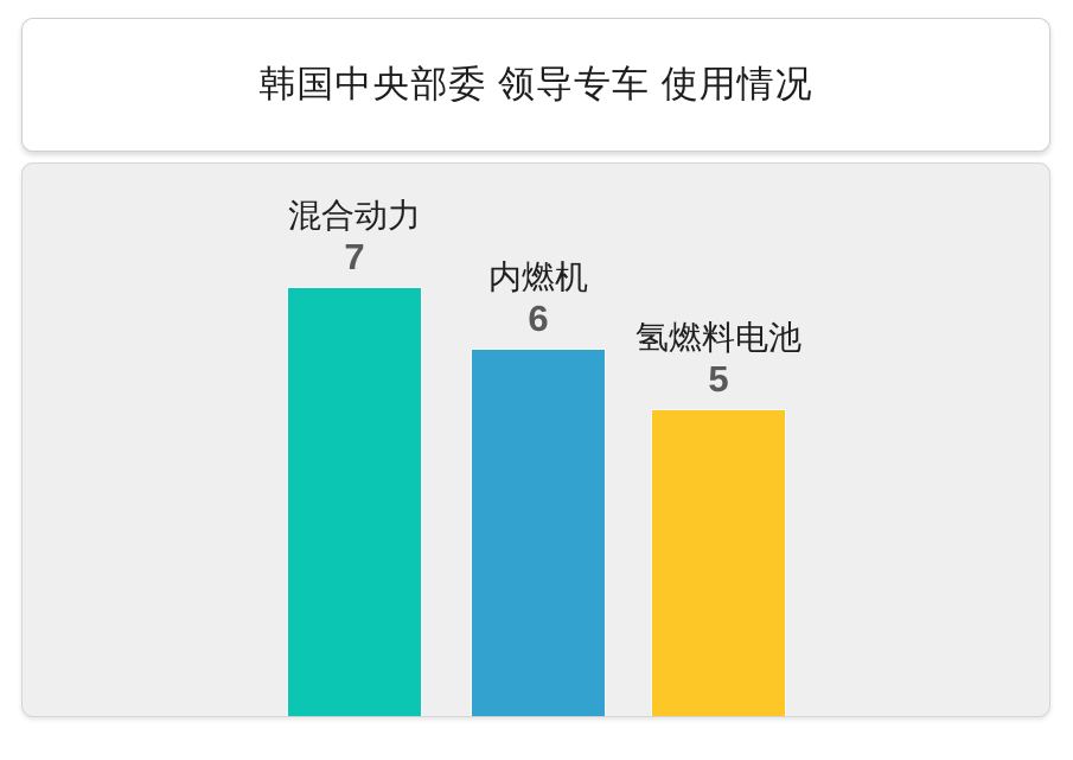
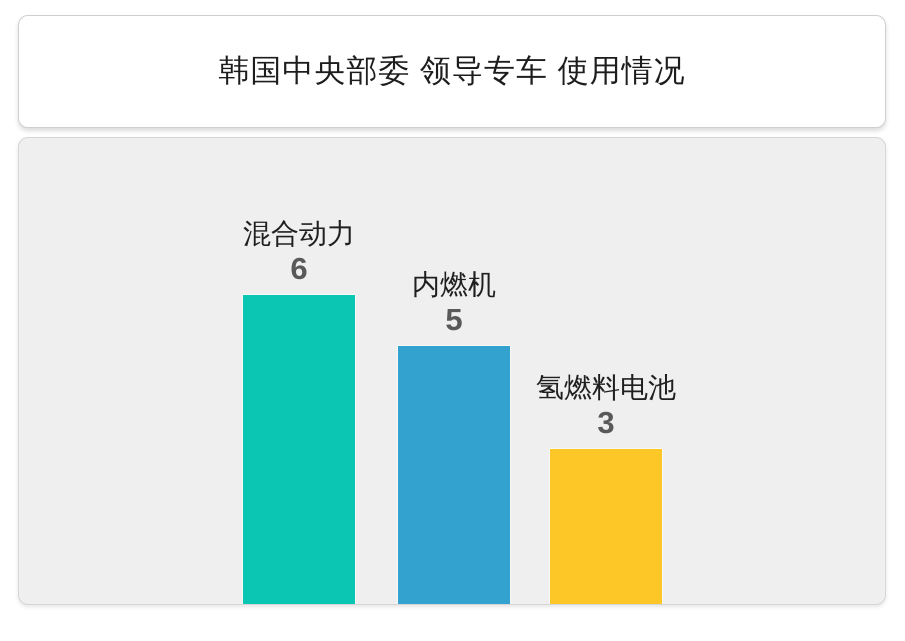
混合动力: 7 -> 6
内燃机: 6 -> 5
氢燃料电池: 5 -> 3
